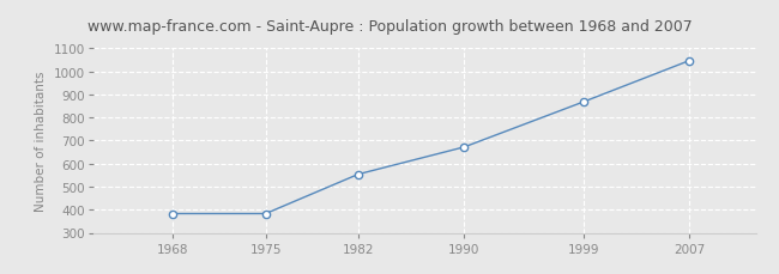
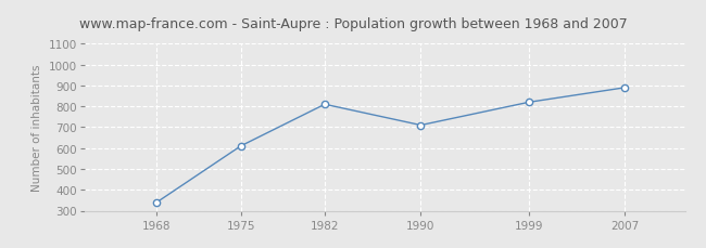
1968: 380 -> 340
1975: 380 -> 610
1982: 550 -> 810
1990: 670 -> 710
1999: 870 -> 820
2007: 1050 -> 890
